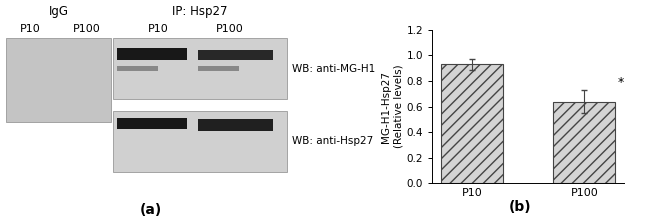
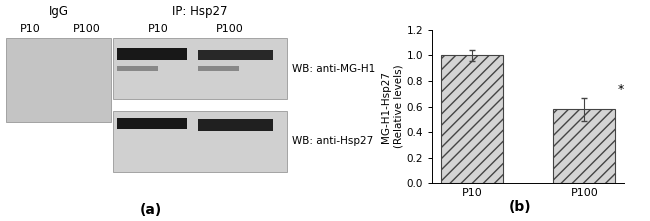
P10: 0.93 -> 1.00
P100: 0.64 -> 0.58
